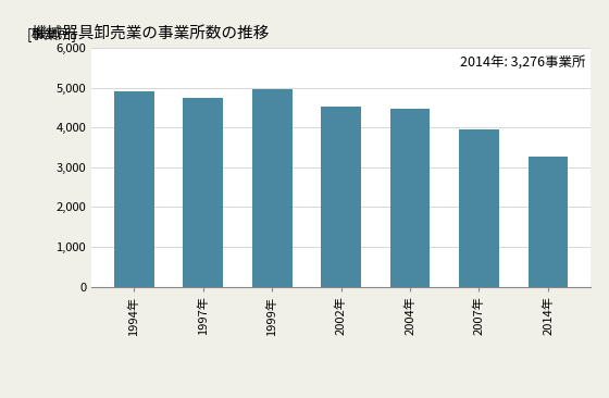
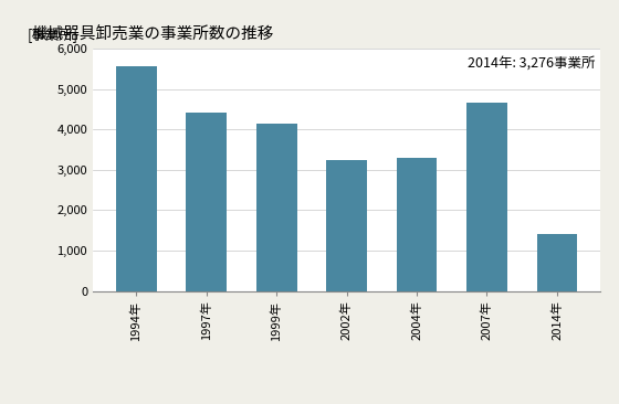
1994年: 4,910 -> 5,550
1997年: 4,730 -> 4,400
1999年: 4,950 -> 4,150
2002年: 4,520 -> 3,250
2004年: 4,480 -> 3,300
2007年: 3,960 -> 4,650
2014年: 3,280 -> 1,400
